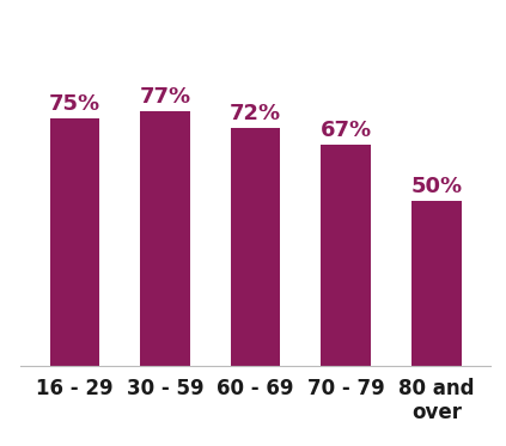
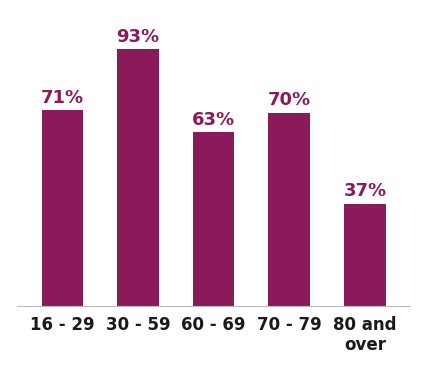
16 - 29: 75% -> 71%
30 - 59: 77% -> 93%
60 - 69: 72% -> 63%
70 - 79: 67% -> 70%
80 and over: 50% -> 37%
